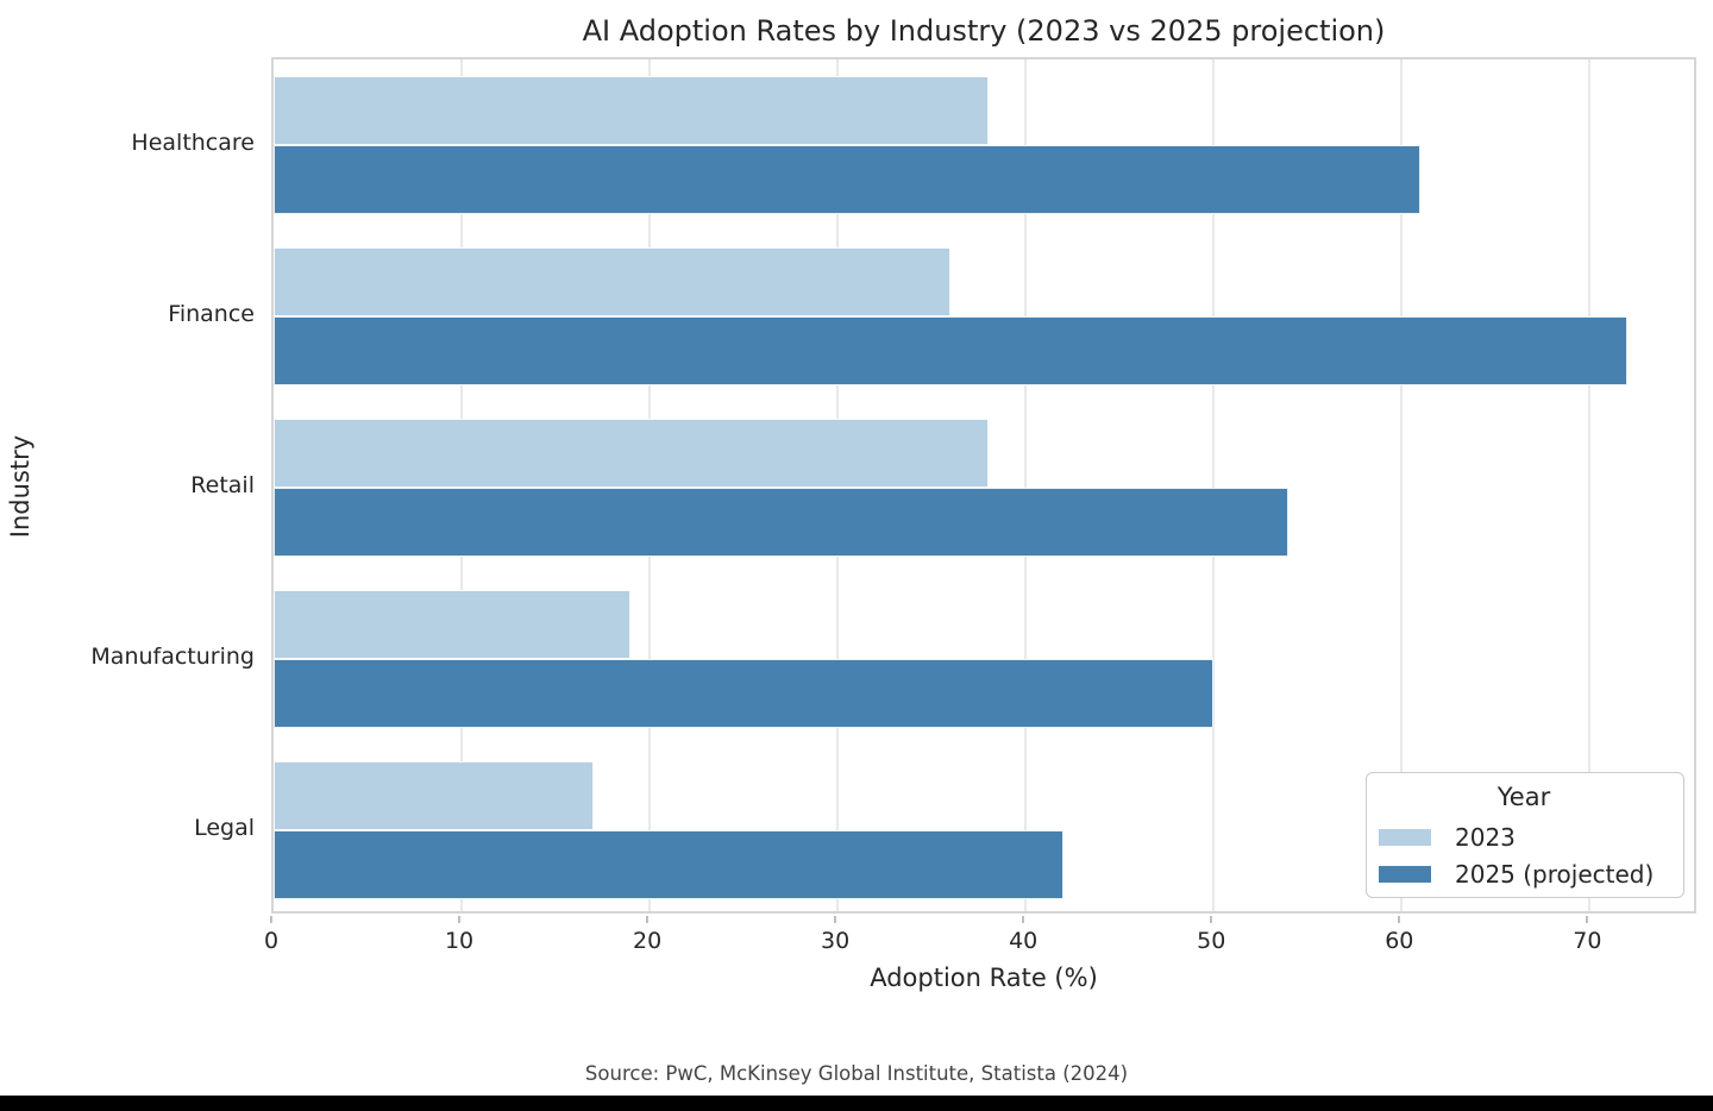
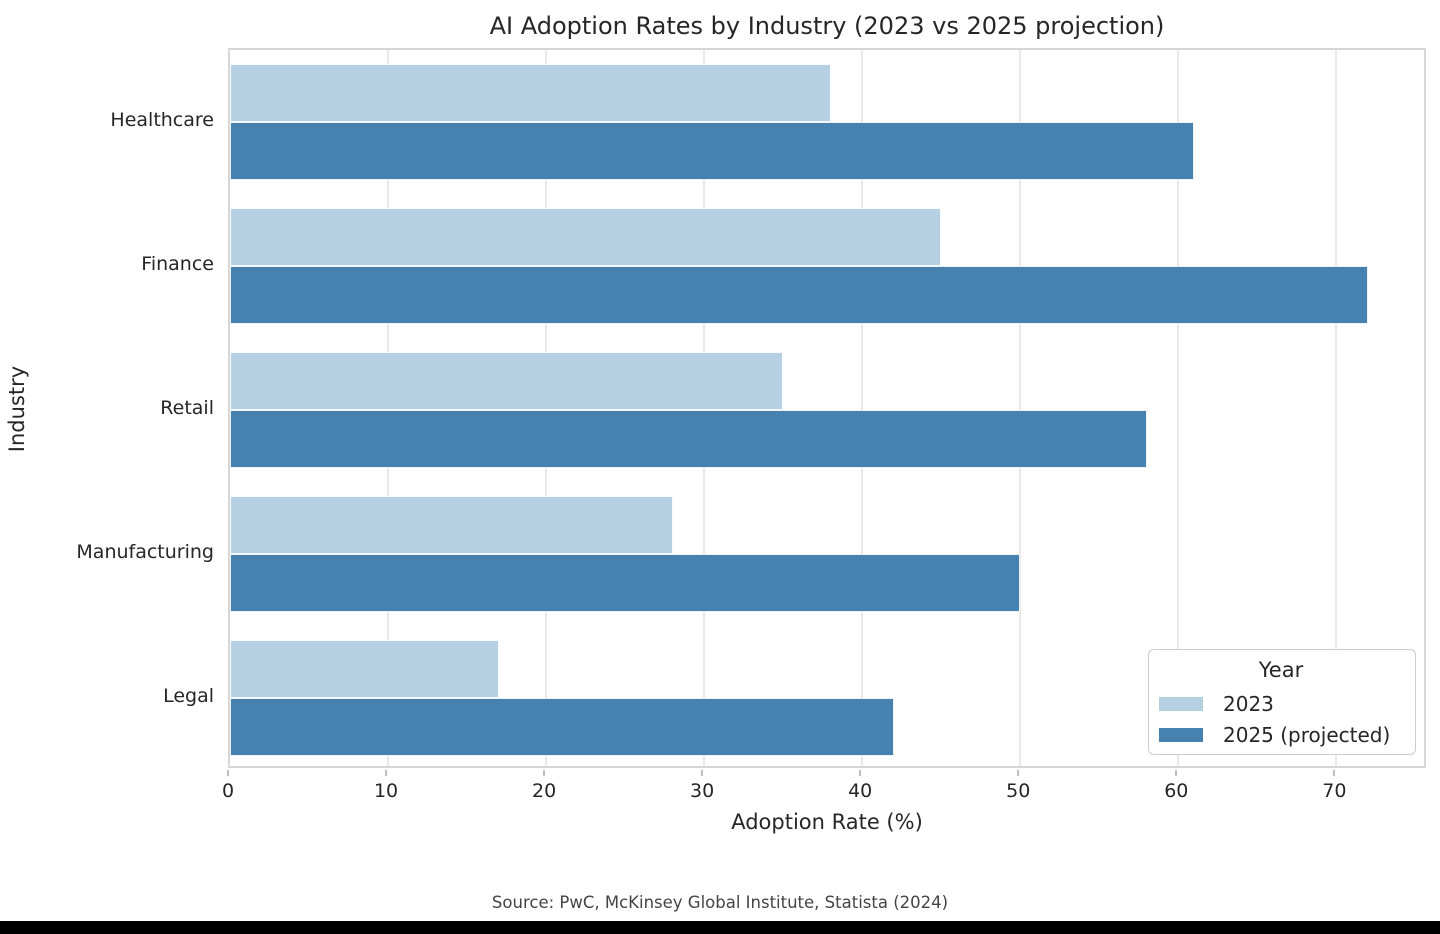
2023/Finance: 36 -> 45
2023/Retail: 38 -> 35
2025 (projected)/Retail: 54 -> 58
2023/Manufacturing: 19 -> 28
